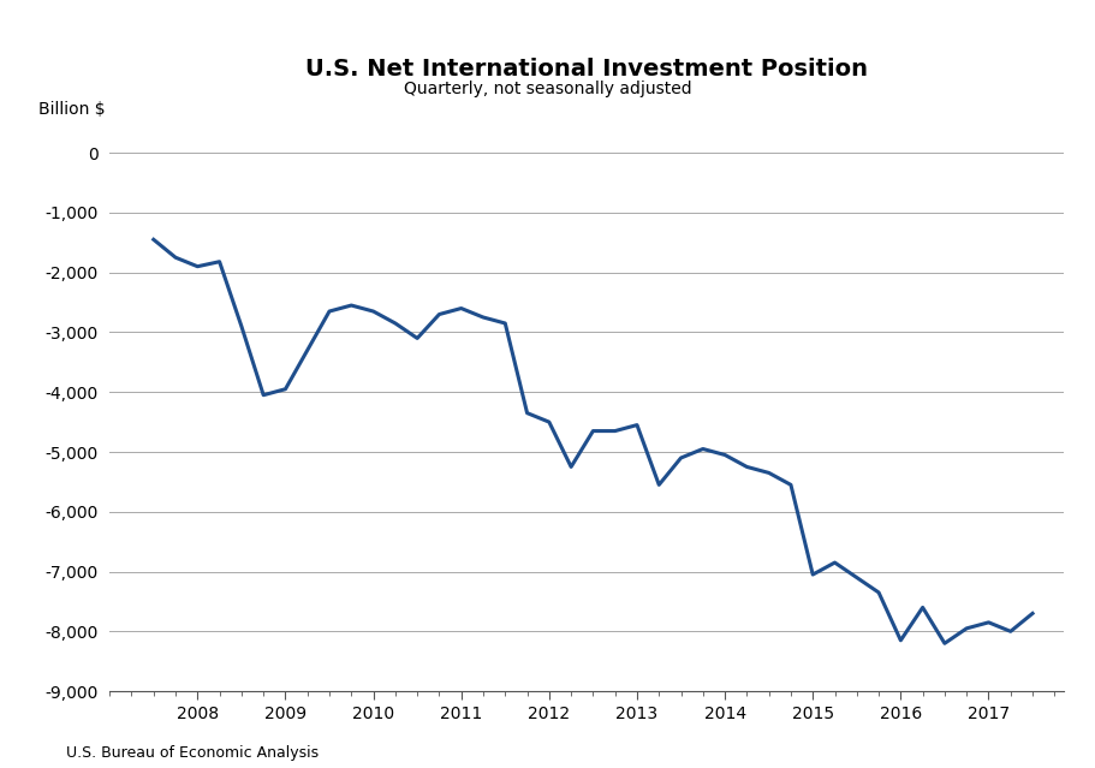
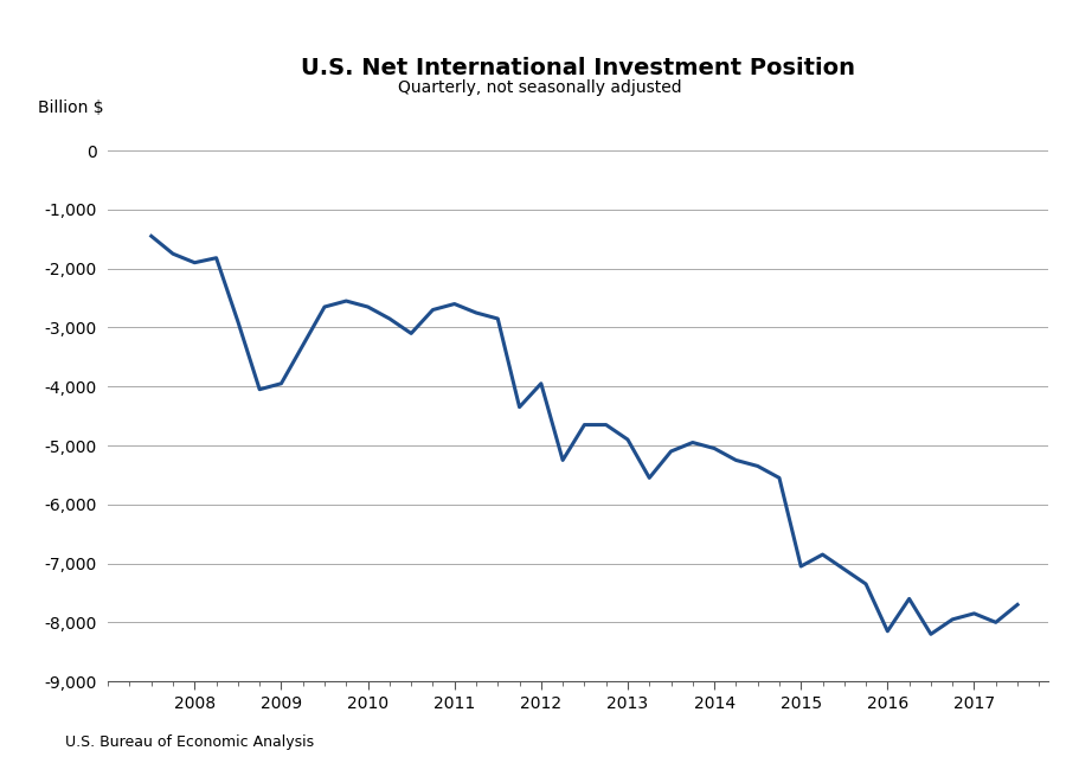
2012: -4,500 -> -3,950
2013: -4,550 -> -4,900
